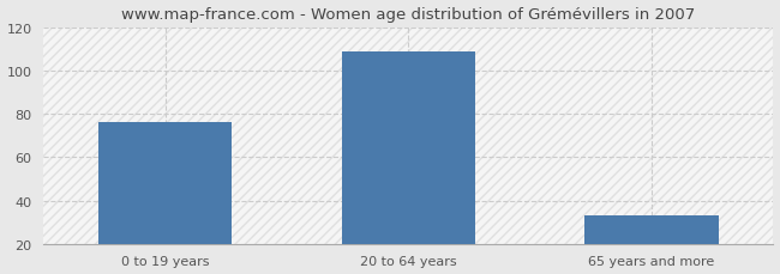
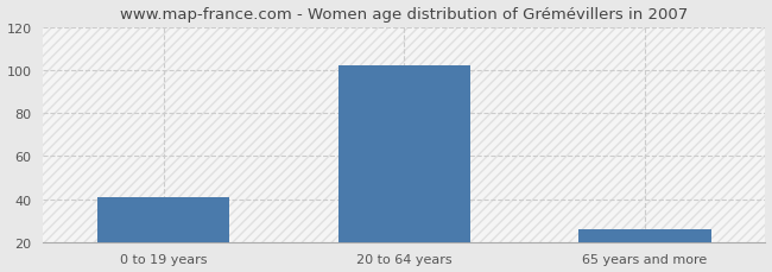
0 to 19 years: 76 -> 41
20 to 64 years: 109 -> 102
65 years and more: 33 -> 26
